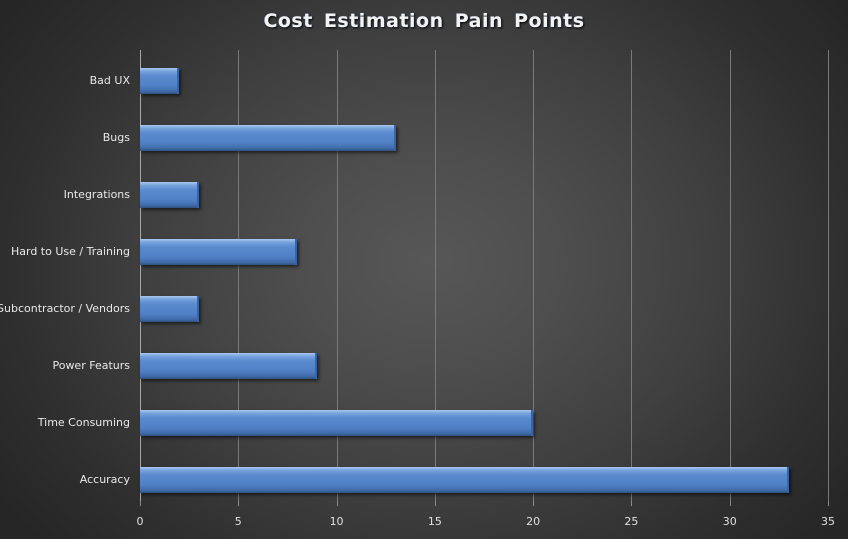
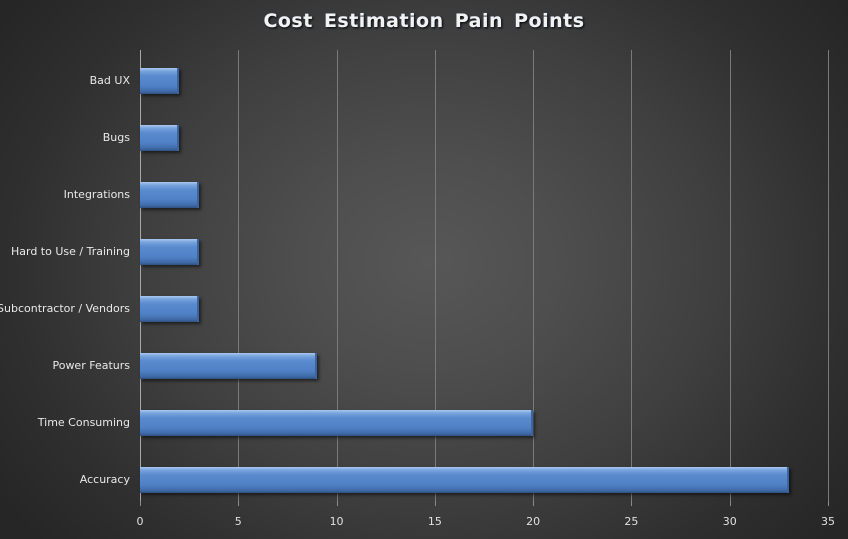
Bugs: 13 -> 2
Hard to Use / Training: 8 -> 3
